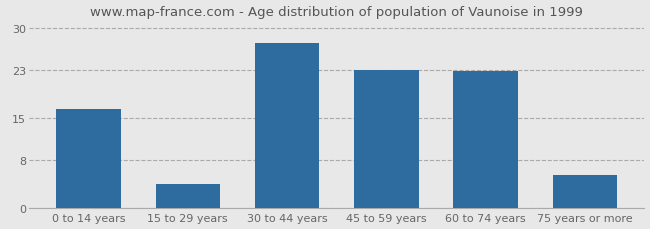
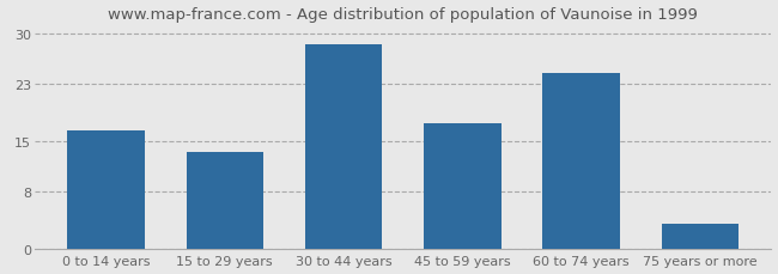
15 to 29 years: 4.0 -> 13.5
30 to 44 years: 27.4 -> 28.5
45 to 59 years: 23.0 -> 17.5
60 to 74 years: 22.8 -> 24.5
75 years or more: 5.4 -> 3.5
